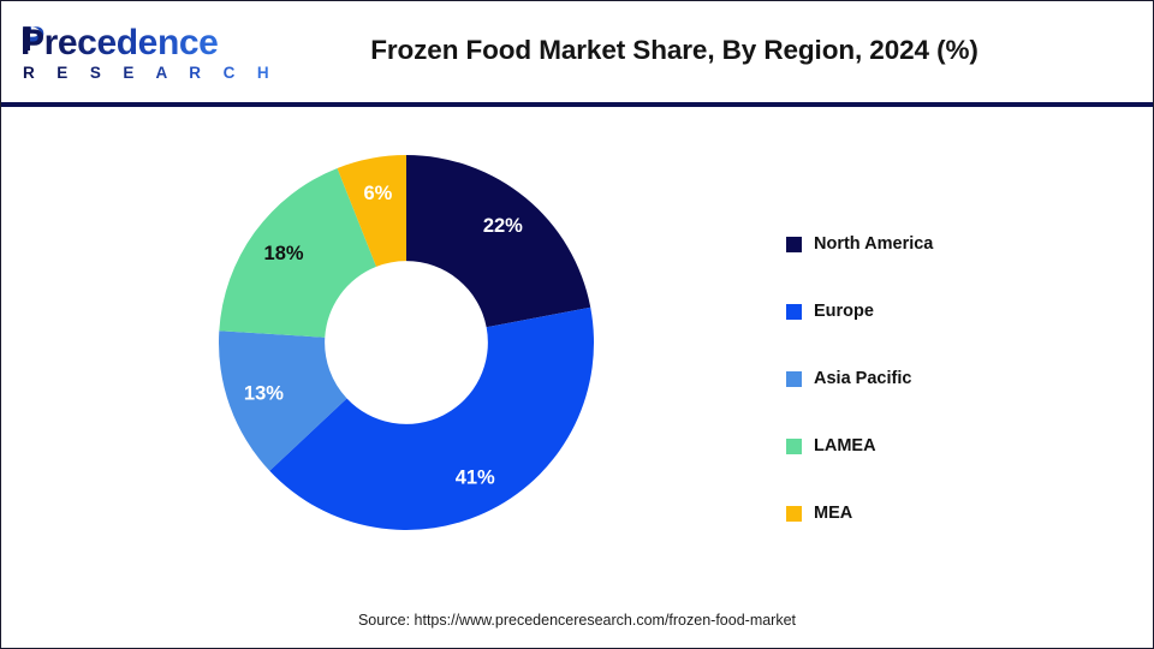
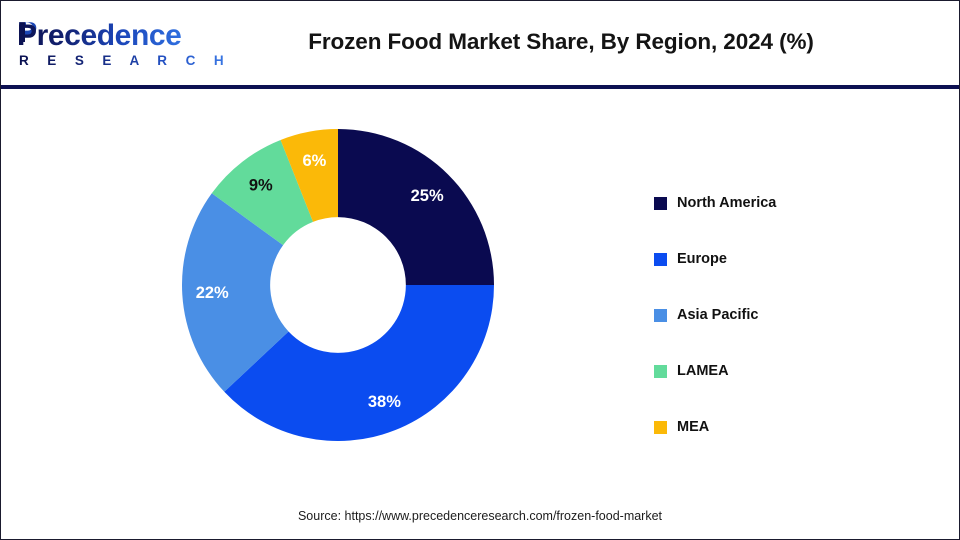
North America: 22% -> 25%
Europe: 41% -> 38%
Asia Pacific: 13% -> 22%
LAMEA: 18% -> 9%
